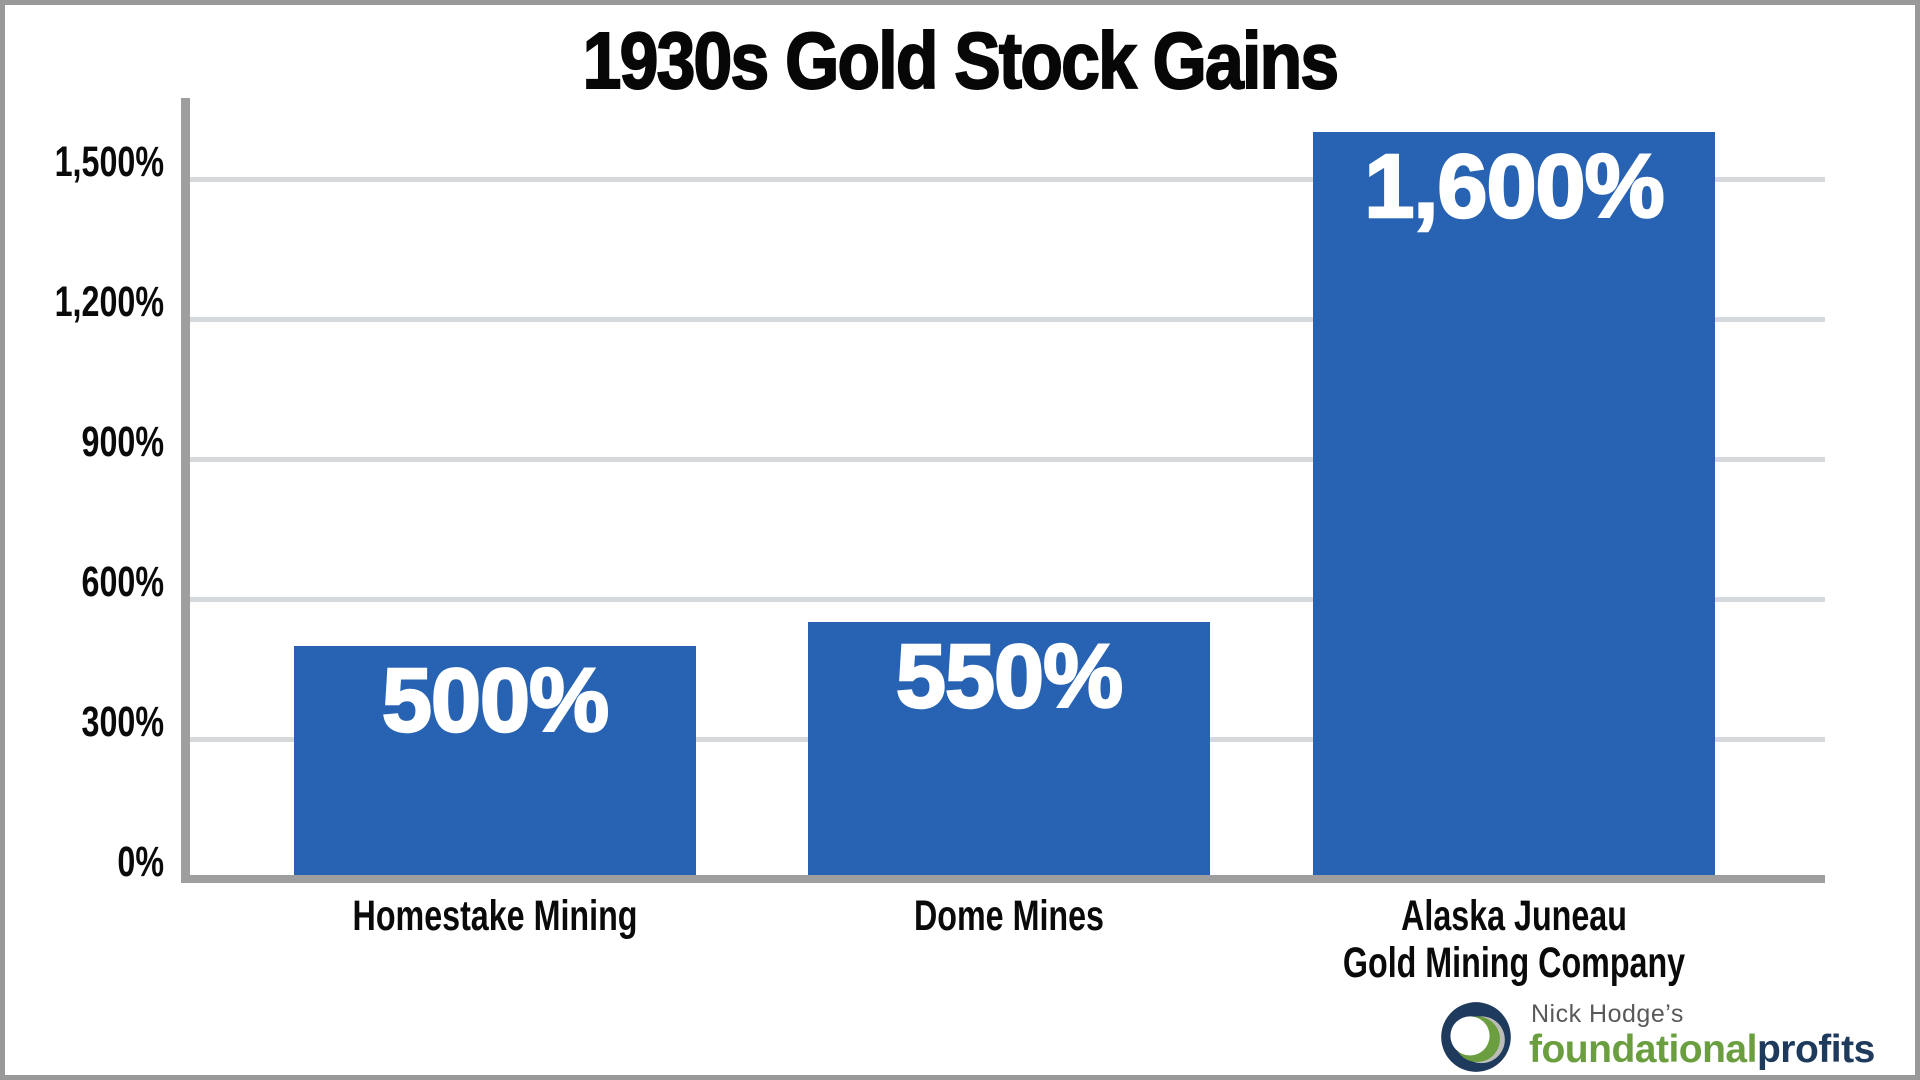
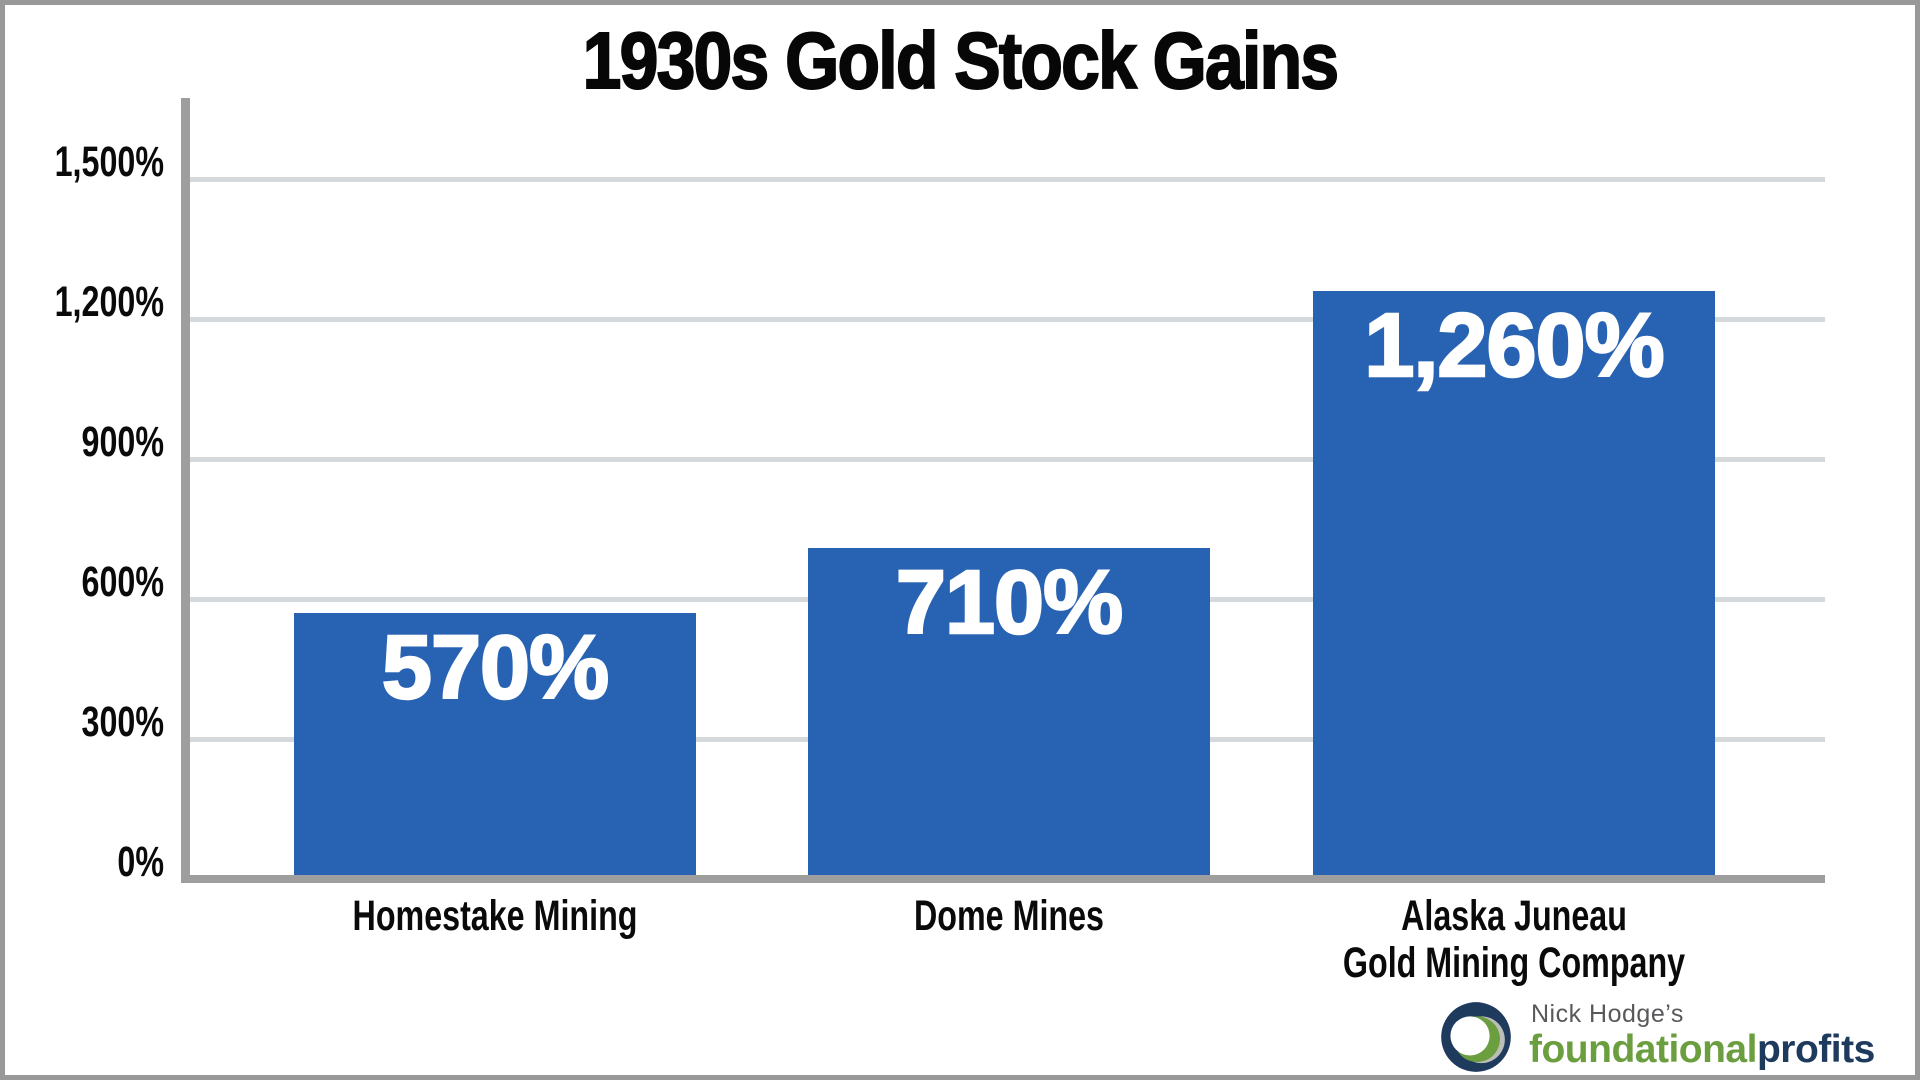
Homestake Mining: 500% -> 570%
Dome Mines: 550% -> 710%
Alaska Juneau Gold Mining Company: 1,600% -> 1,260%
